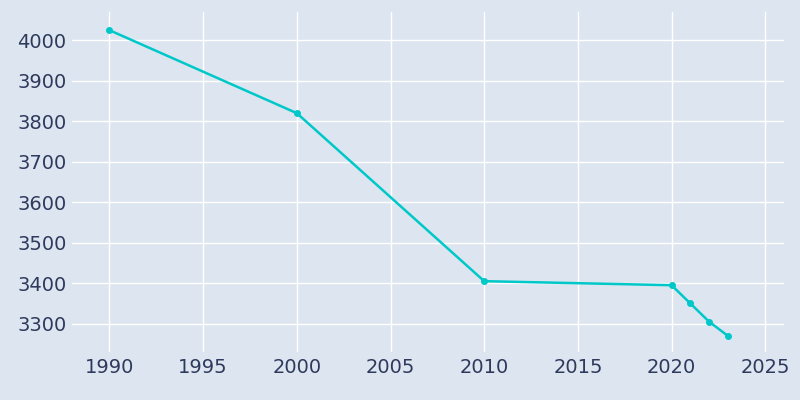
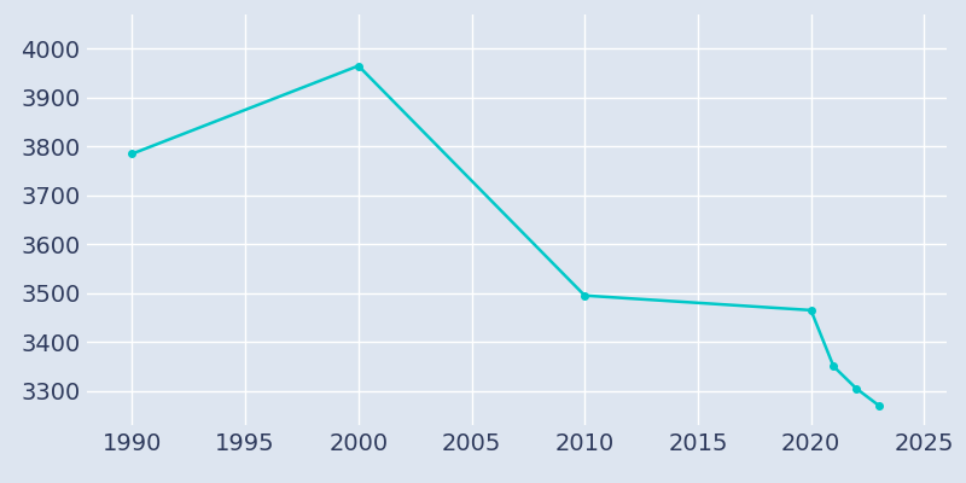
1990: 4025 -> 3785
2000: 3820 -> 3965
2010: 3405 -> 3495
2020: 3395 -> 3465
